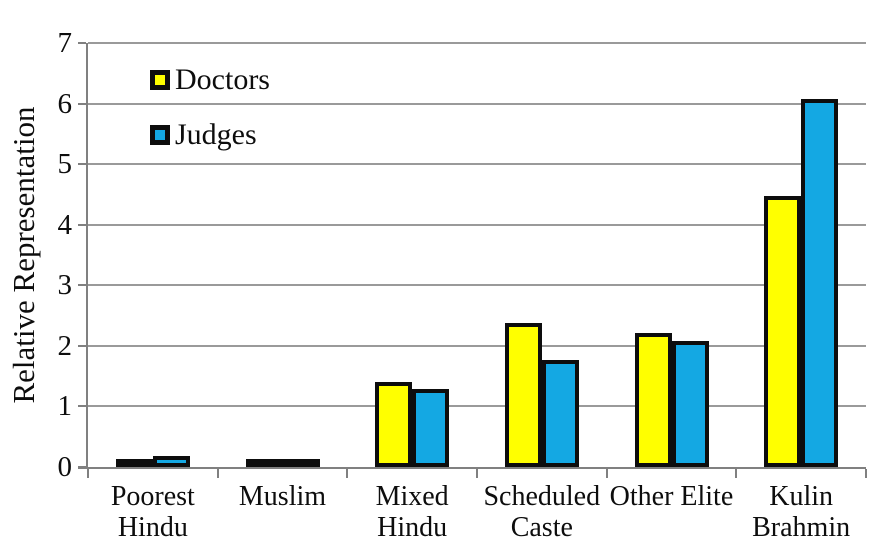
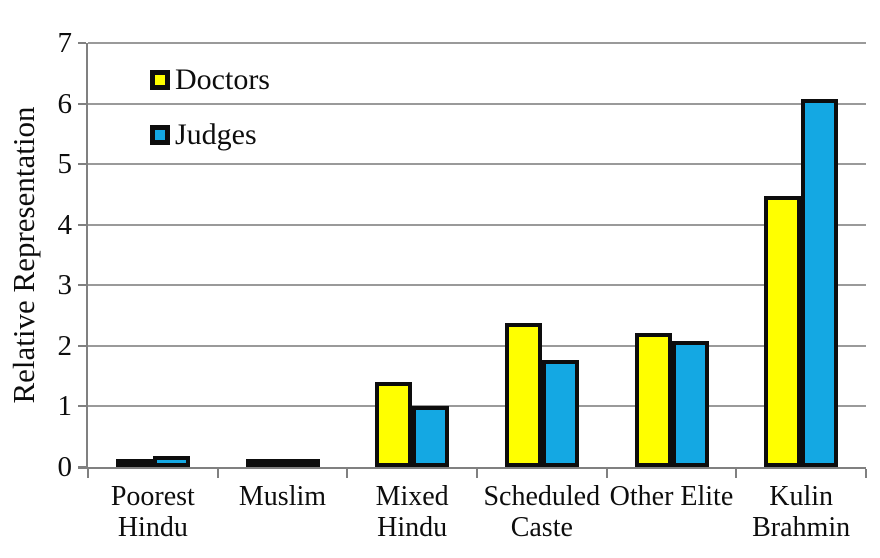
Judges/Mixed Hindu: 1.3 -> 1.0
